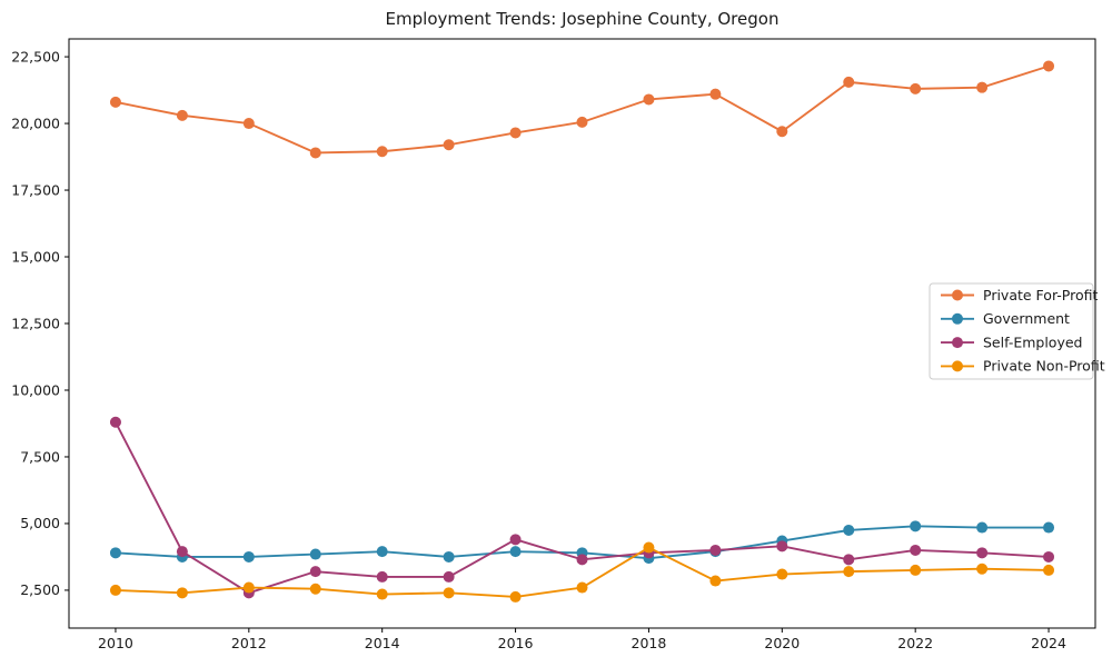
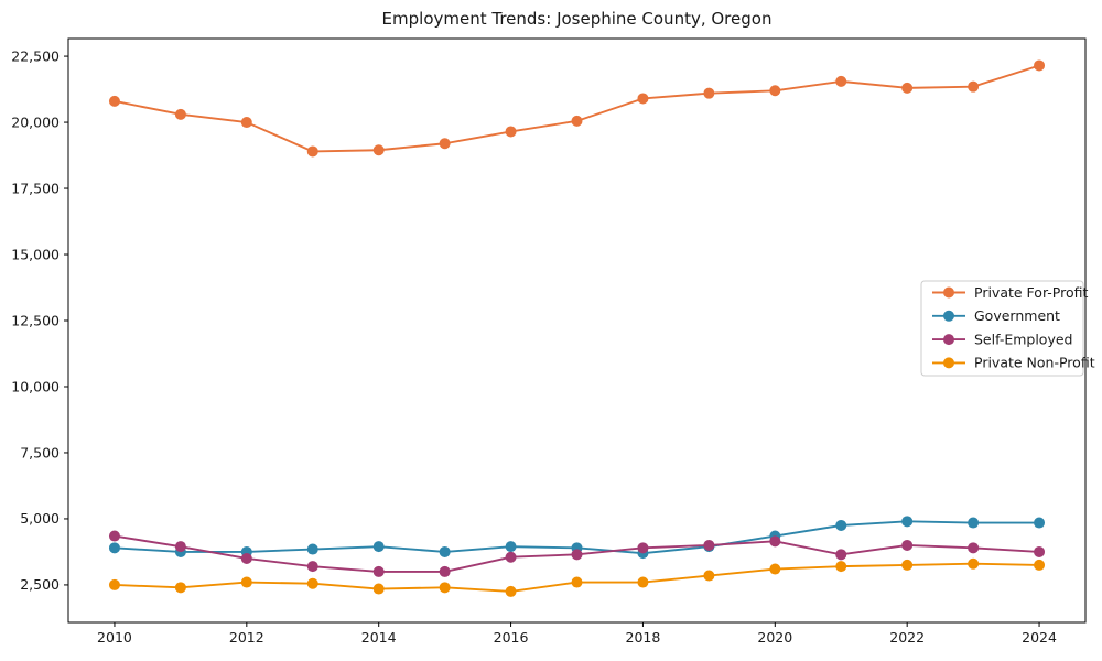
Self-Employed/2010: 8800 -> 4400
Self-Employed/2012: 2400 -> 3500
Self-Employed/2016: 4400 -> 3600
Private Non-Profit/2018: 4100 -> 2600
Private For-Profit/2020: 19700 -> 21200
